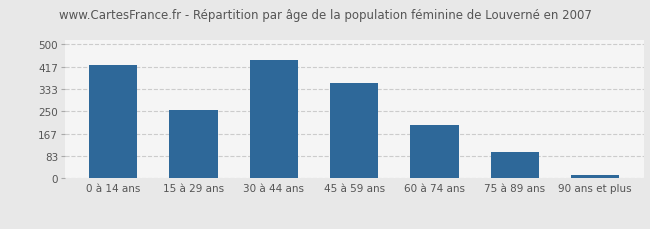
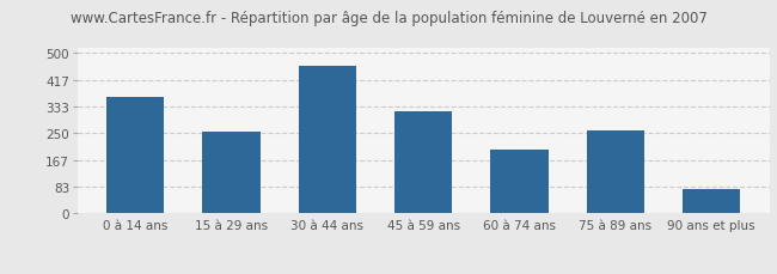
0 à 14 ans: 422 -> 365
30 à 44 ans: 440 -> 460
45 à 59 ans: 355 -> 320
75 à 89 ans: 98 -> 260
90 ans et plus: 13 -> 75
